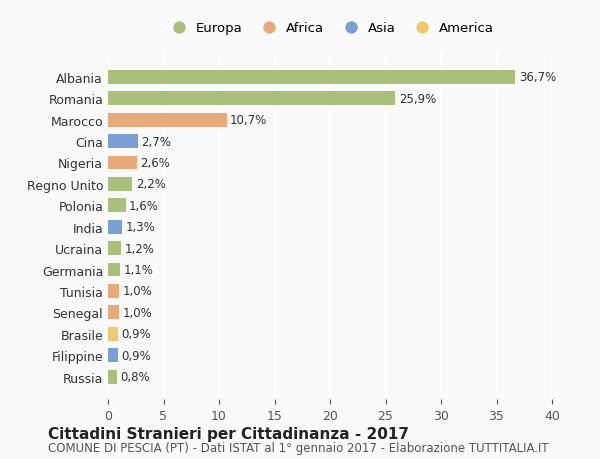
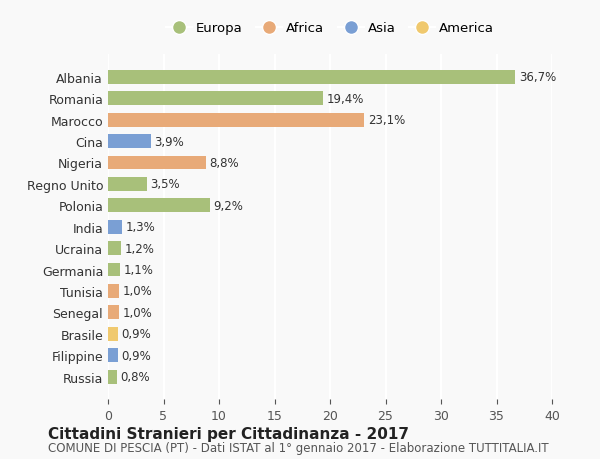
Romania: 25,9% -> 19,4%
Marocco: 10,7% -> 23,1%
Cina: 2,7% -> 3,9%
Nigeria: 2,6% -> 8,8%
Regno Unito: 2,2% -> 3,5%
Polonia: 1,6% -> 9,2%
